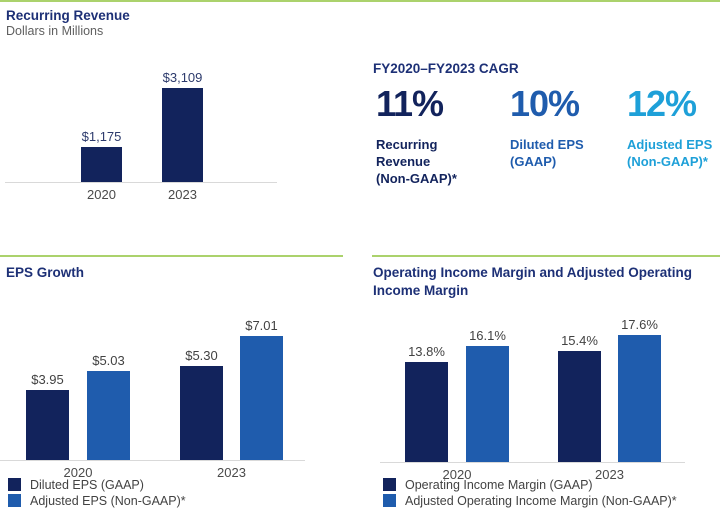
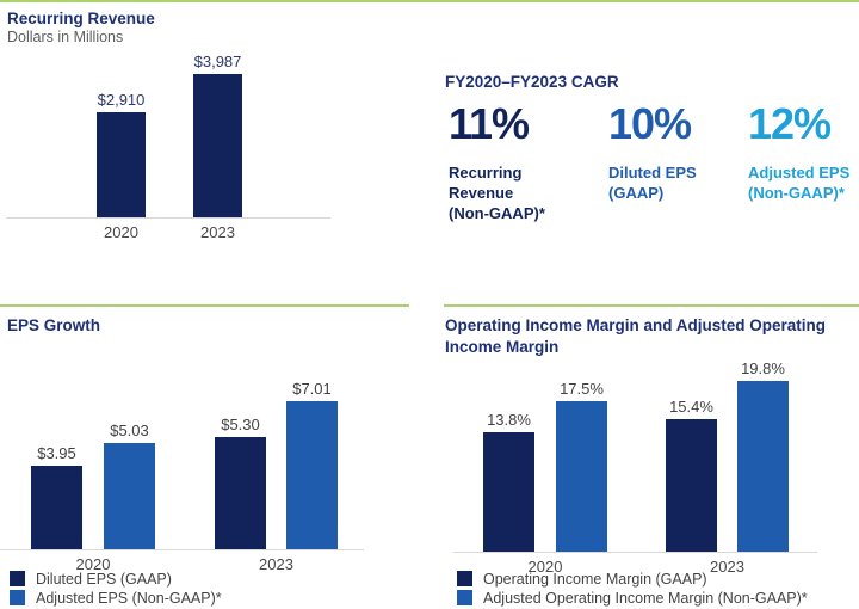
Recurring Revenue/2020: $1,175 -> $2,910
Recurring Revenue/2023: $3,109 -> $3,987
Operating Income Margin and Adjusted Operating Income Margin/Adjusted Operating Income Margin (Non-GAAP)*/2020: 16.1% -> 17.5%
Operating Income Margin and Adjusted Operating Income Margin/Adjusted Operating Income Margin (Non-GAAP)*/2023: 17.6% -> 19.8%
